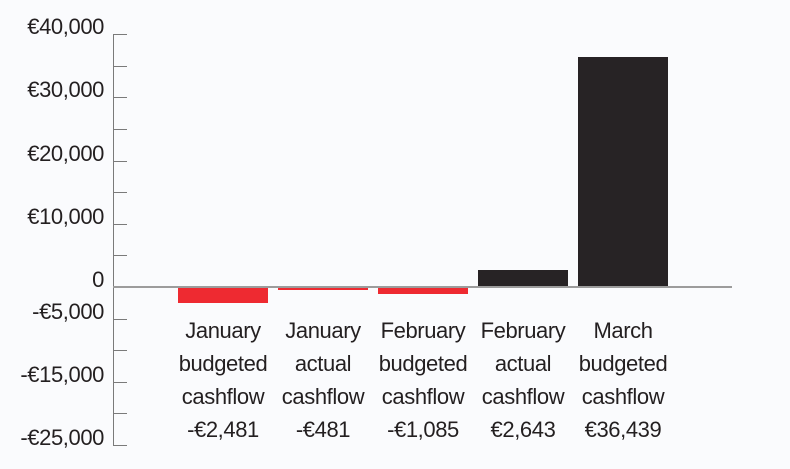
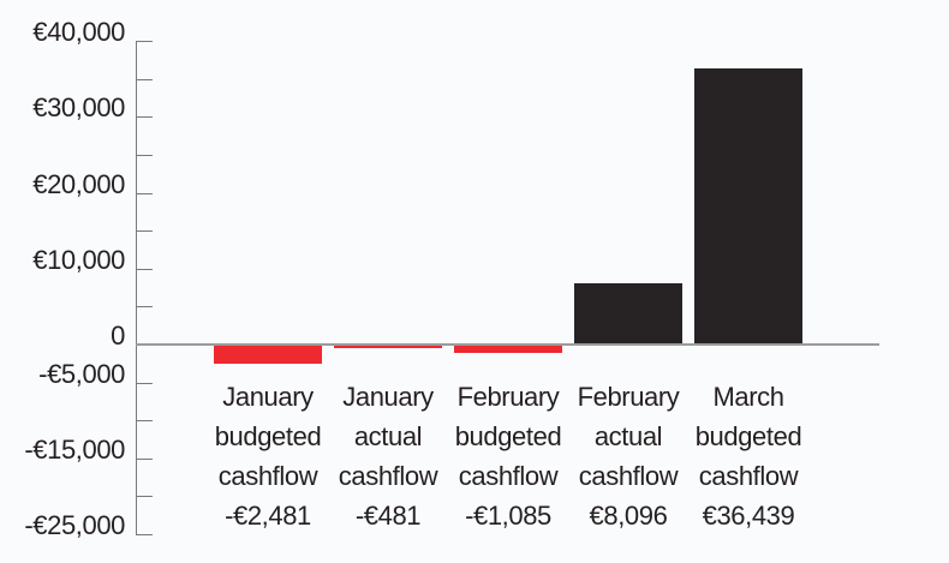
February actual cashflow: €2,643 -> €8,096
